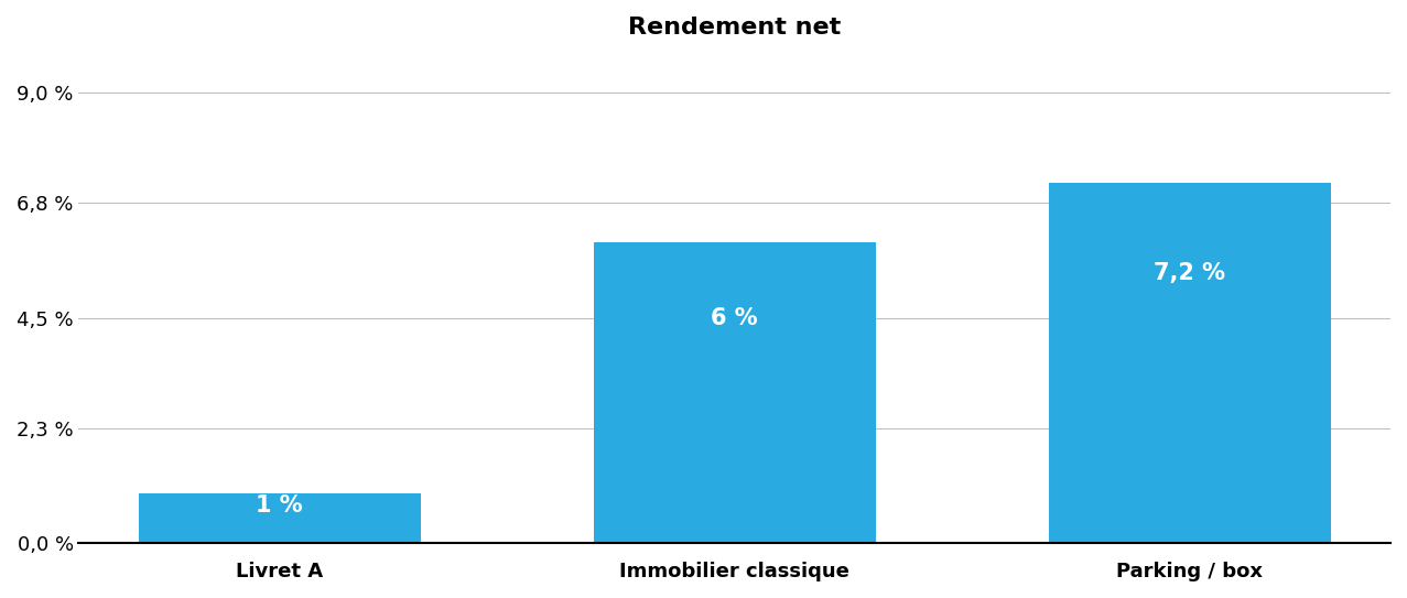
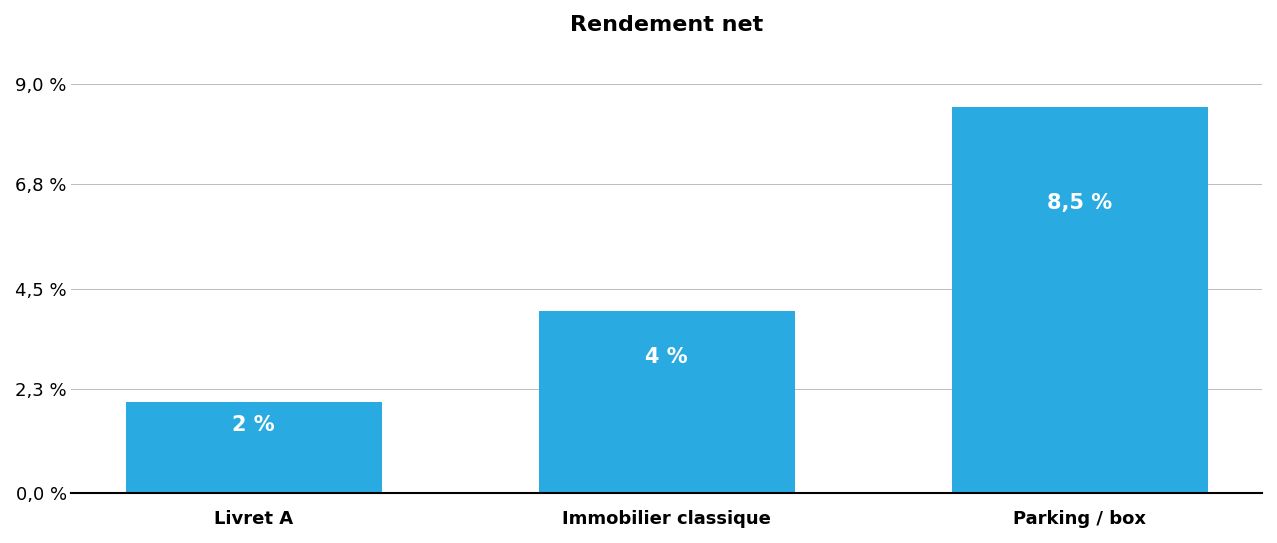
Livret A: 1 -> 2
Immobilier classique: 6 -> 4
Parking / box: 7,2 -> 8,5
